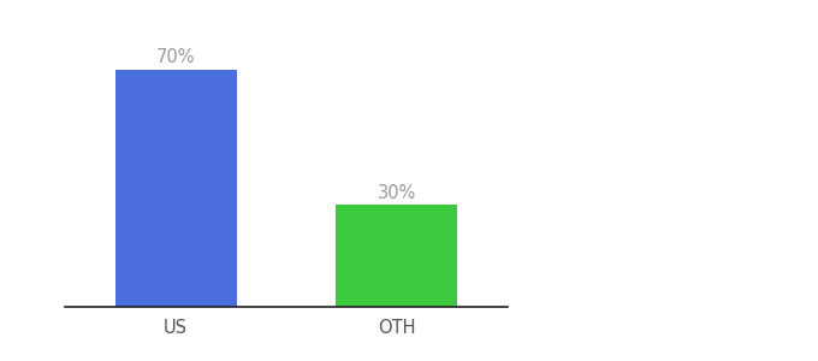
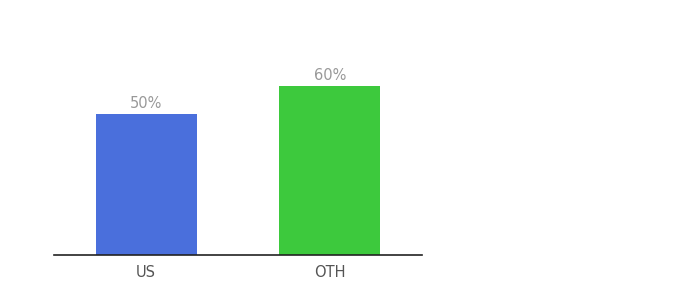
US: 70% -> 50%
OTH: 30% -> 60%
